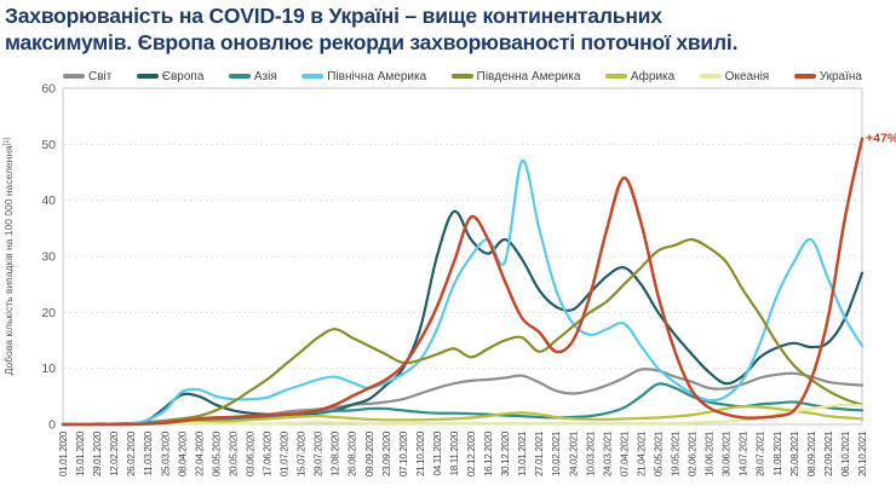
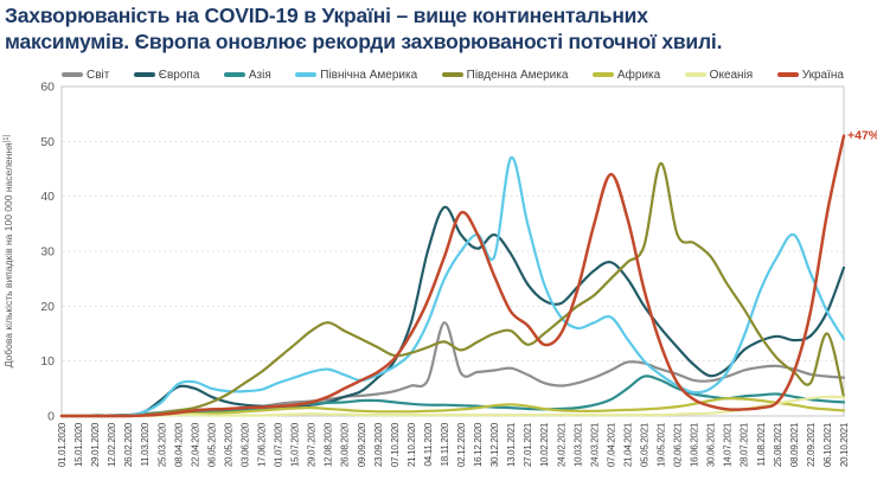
Світ/18.11.2020: 7 -> 17
Південна Америка/19.05.2021: 32 -> 46
Південна Америка/06.10.2021: 4 -> 15
